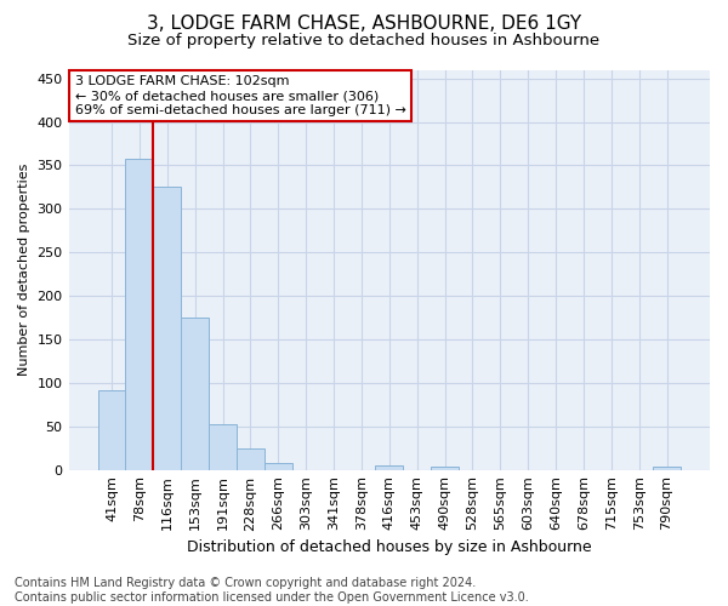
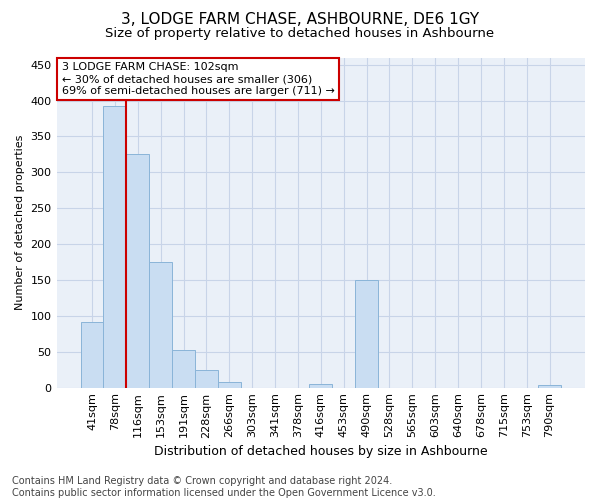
78sqm: 357 -> 392
490sqm: 4 -> 150
